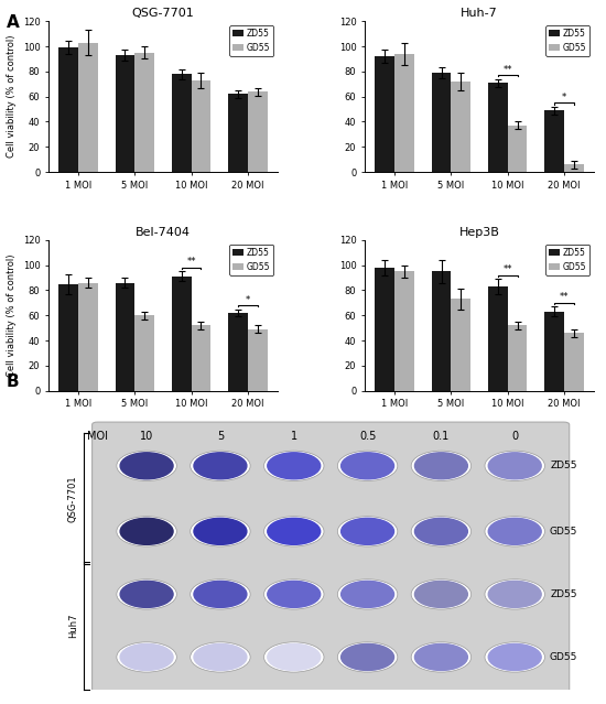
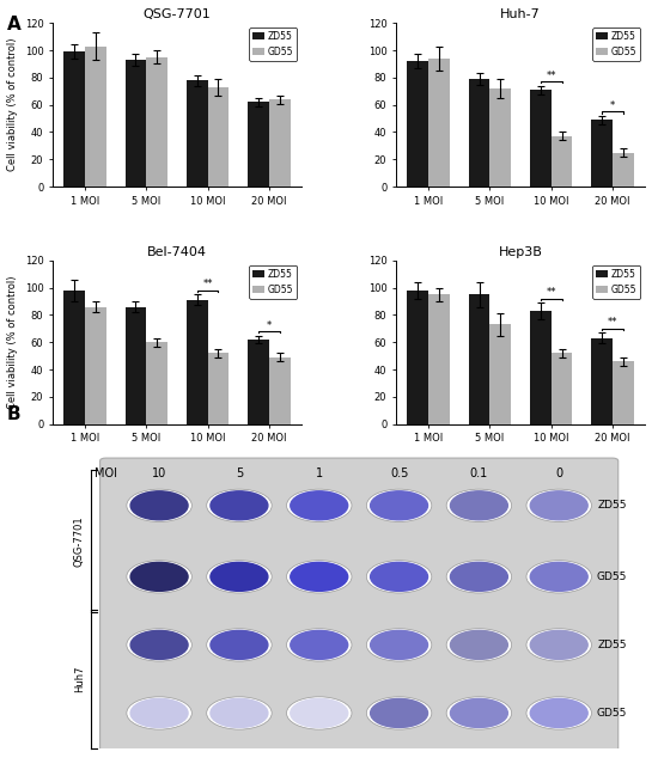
Huh-7/GD55/20 MOI: 6 -> 25
Bel-7404/ZD55/1 MOI: 85 -> 98
